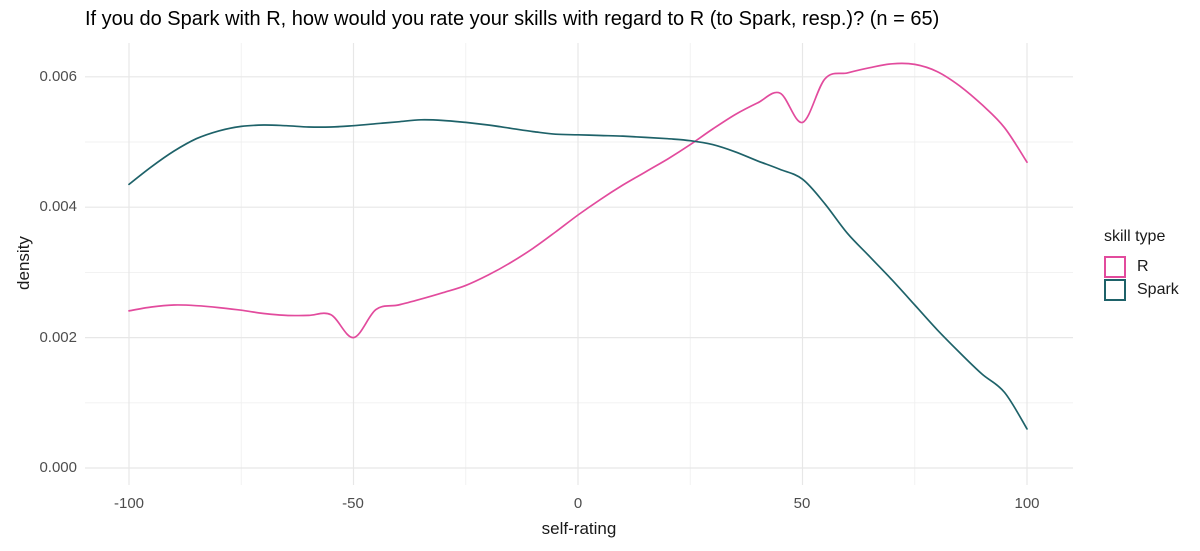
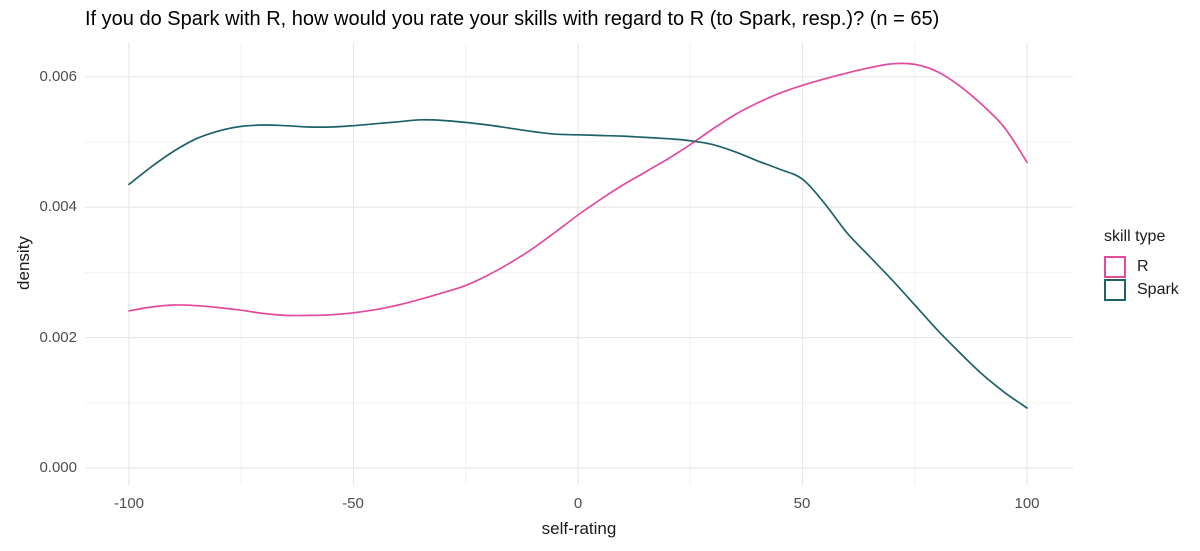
R/-50: 0.0020 -> 0.0024
R/50: 0.0053 -> 0.0059
Spark/100: 0.0006 -> 0.0009
